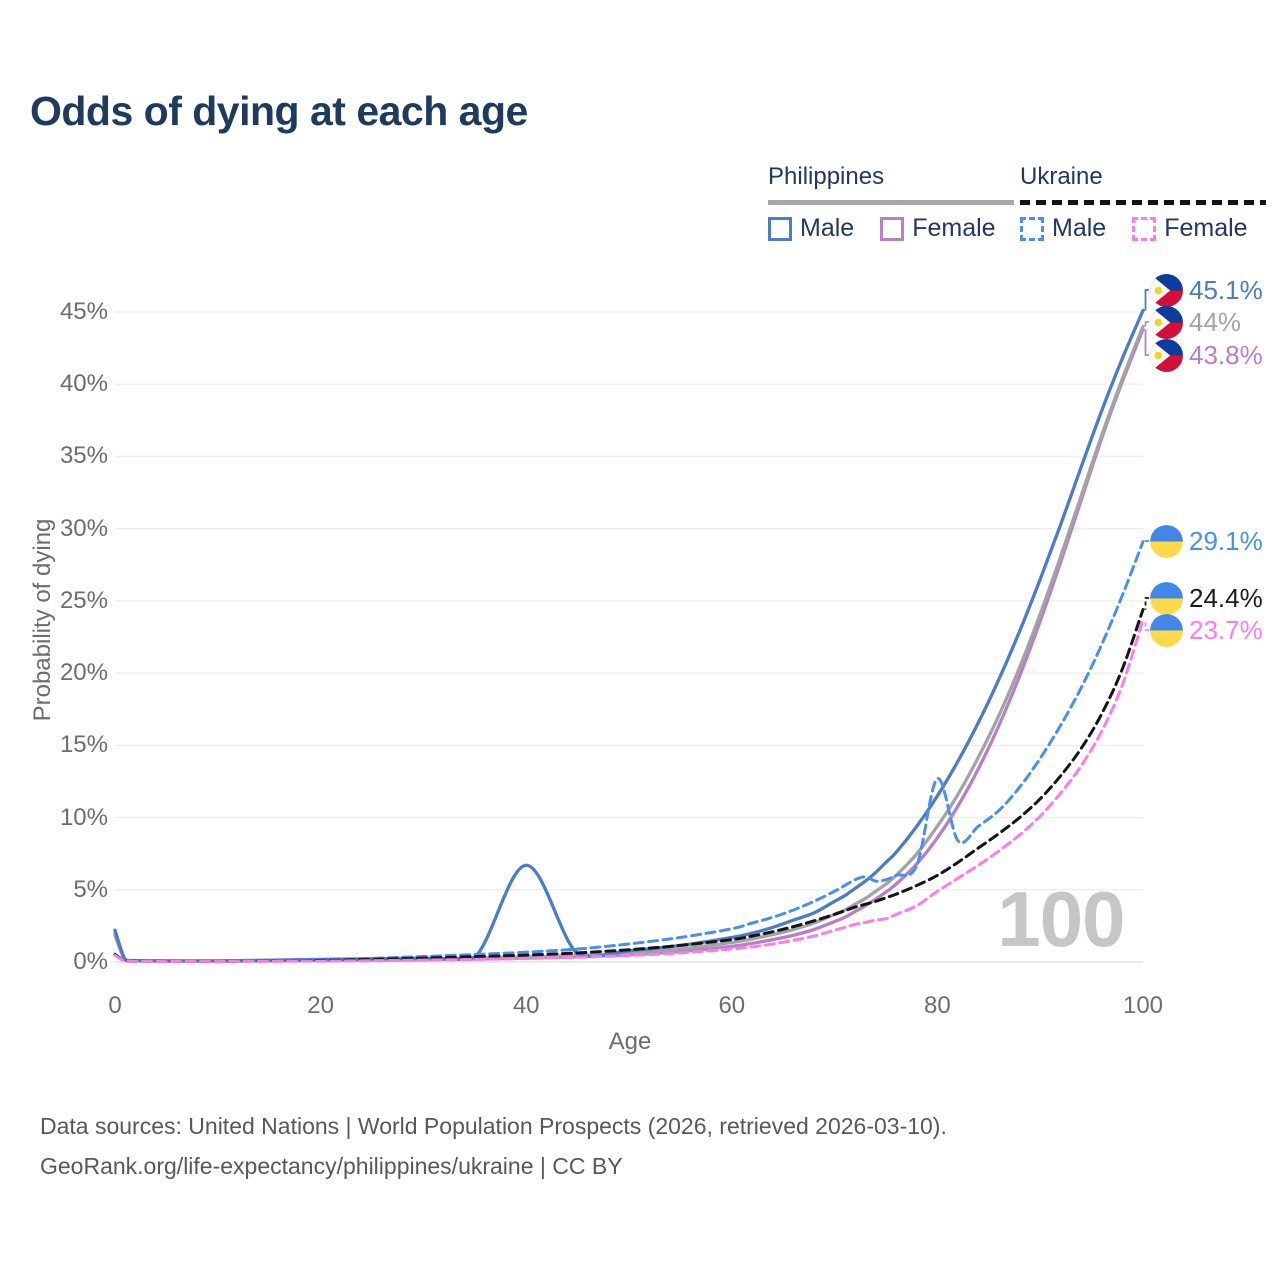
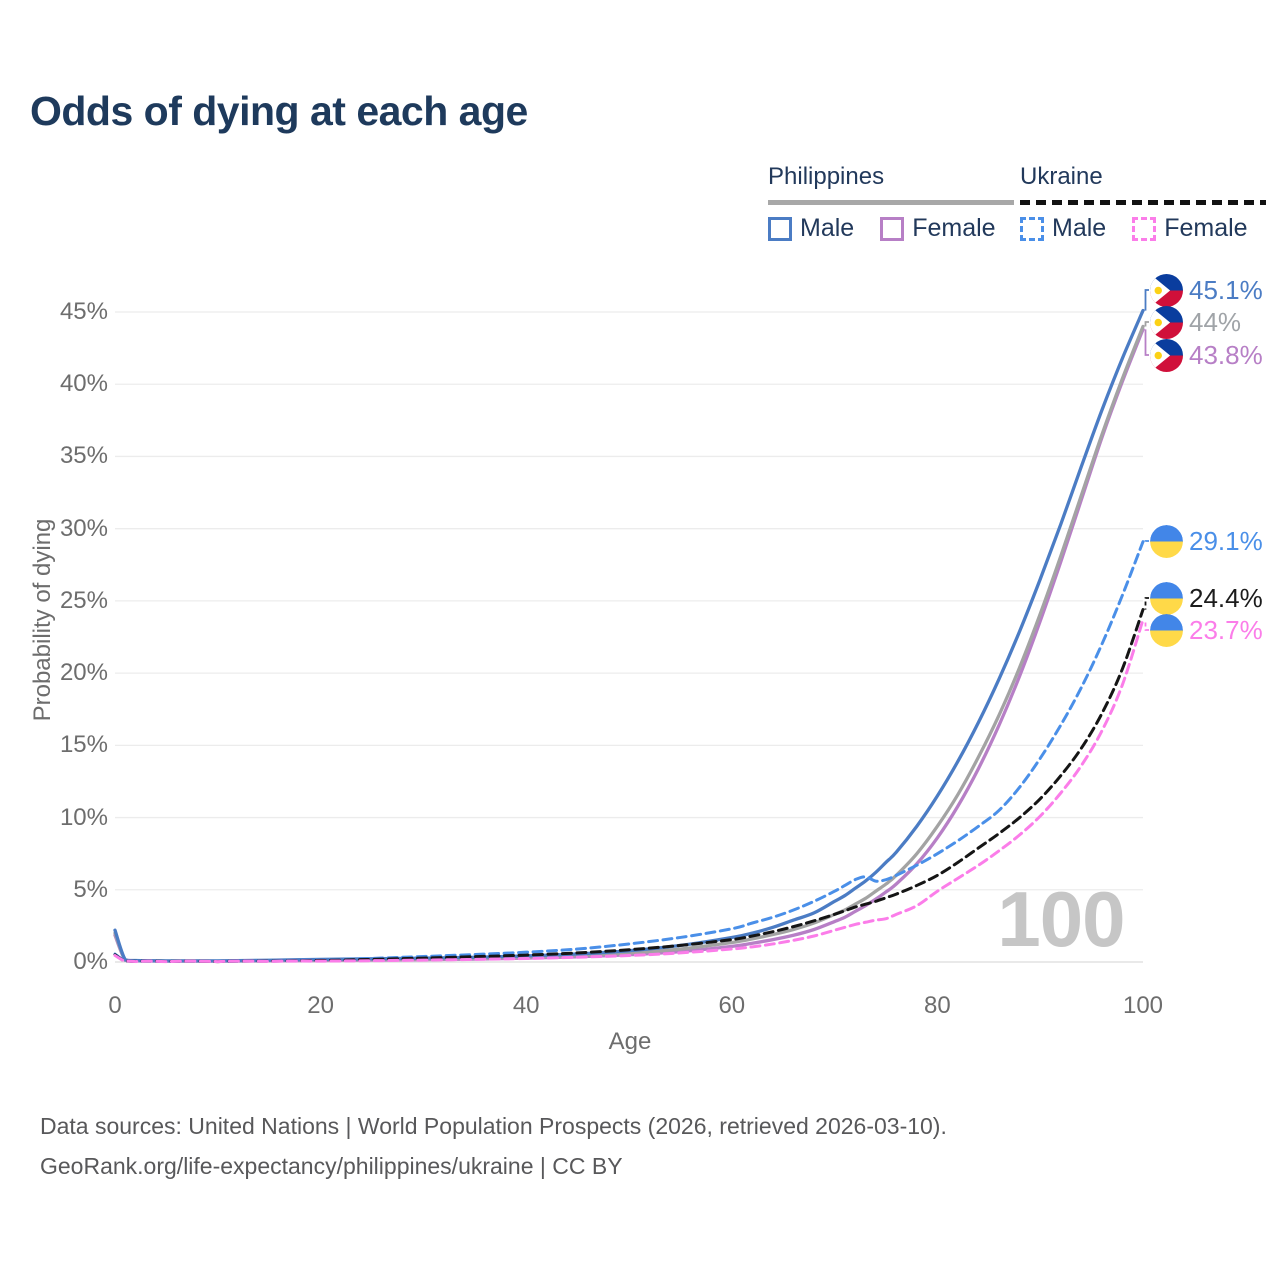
Philippines Male/40: 6.7% -> 0.4%
Ukraine Male/80: 12.7% -> 7.5%
